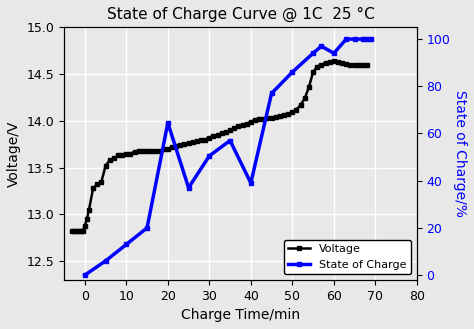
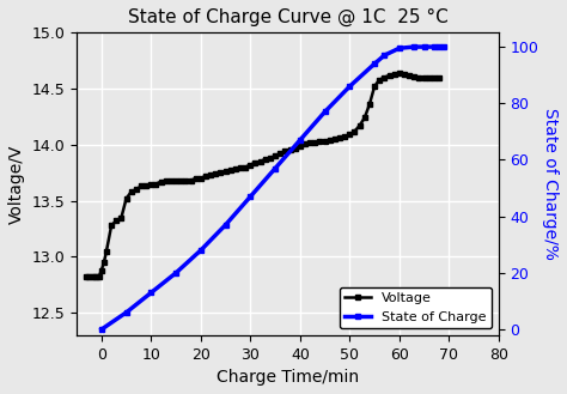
State of Charge/20: 64.5 -> 28.0
State of Charge/30: 50.5 -> 47.0
State of Charge/40: 39.0 -> 67.0
State of Charge/60: 94.0 -> 99.5
